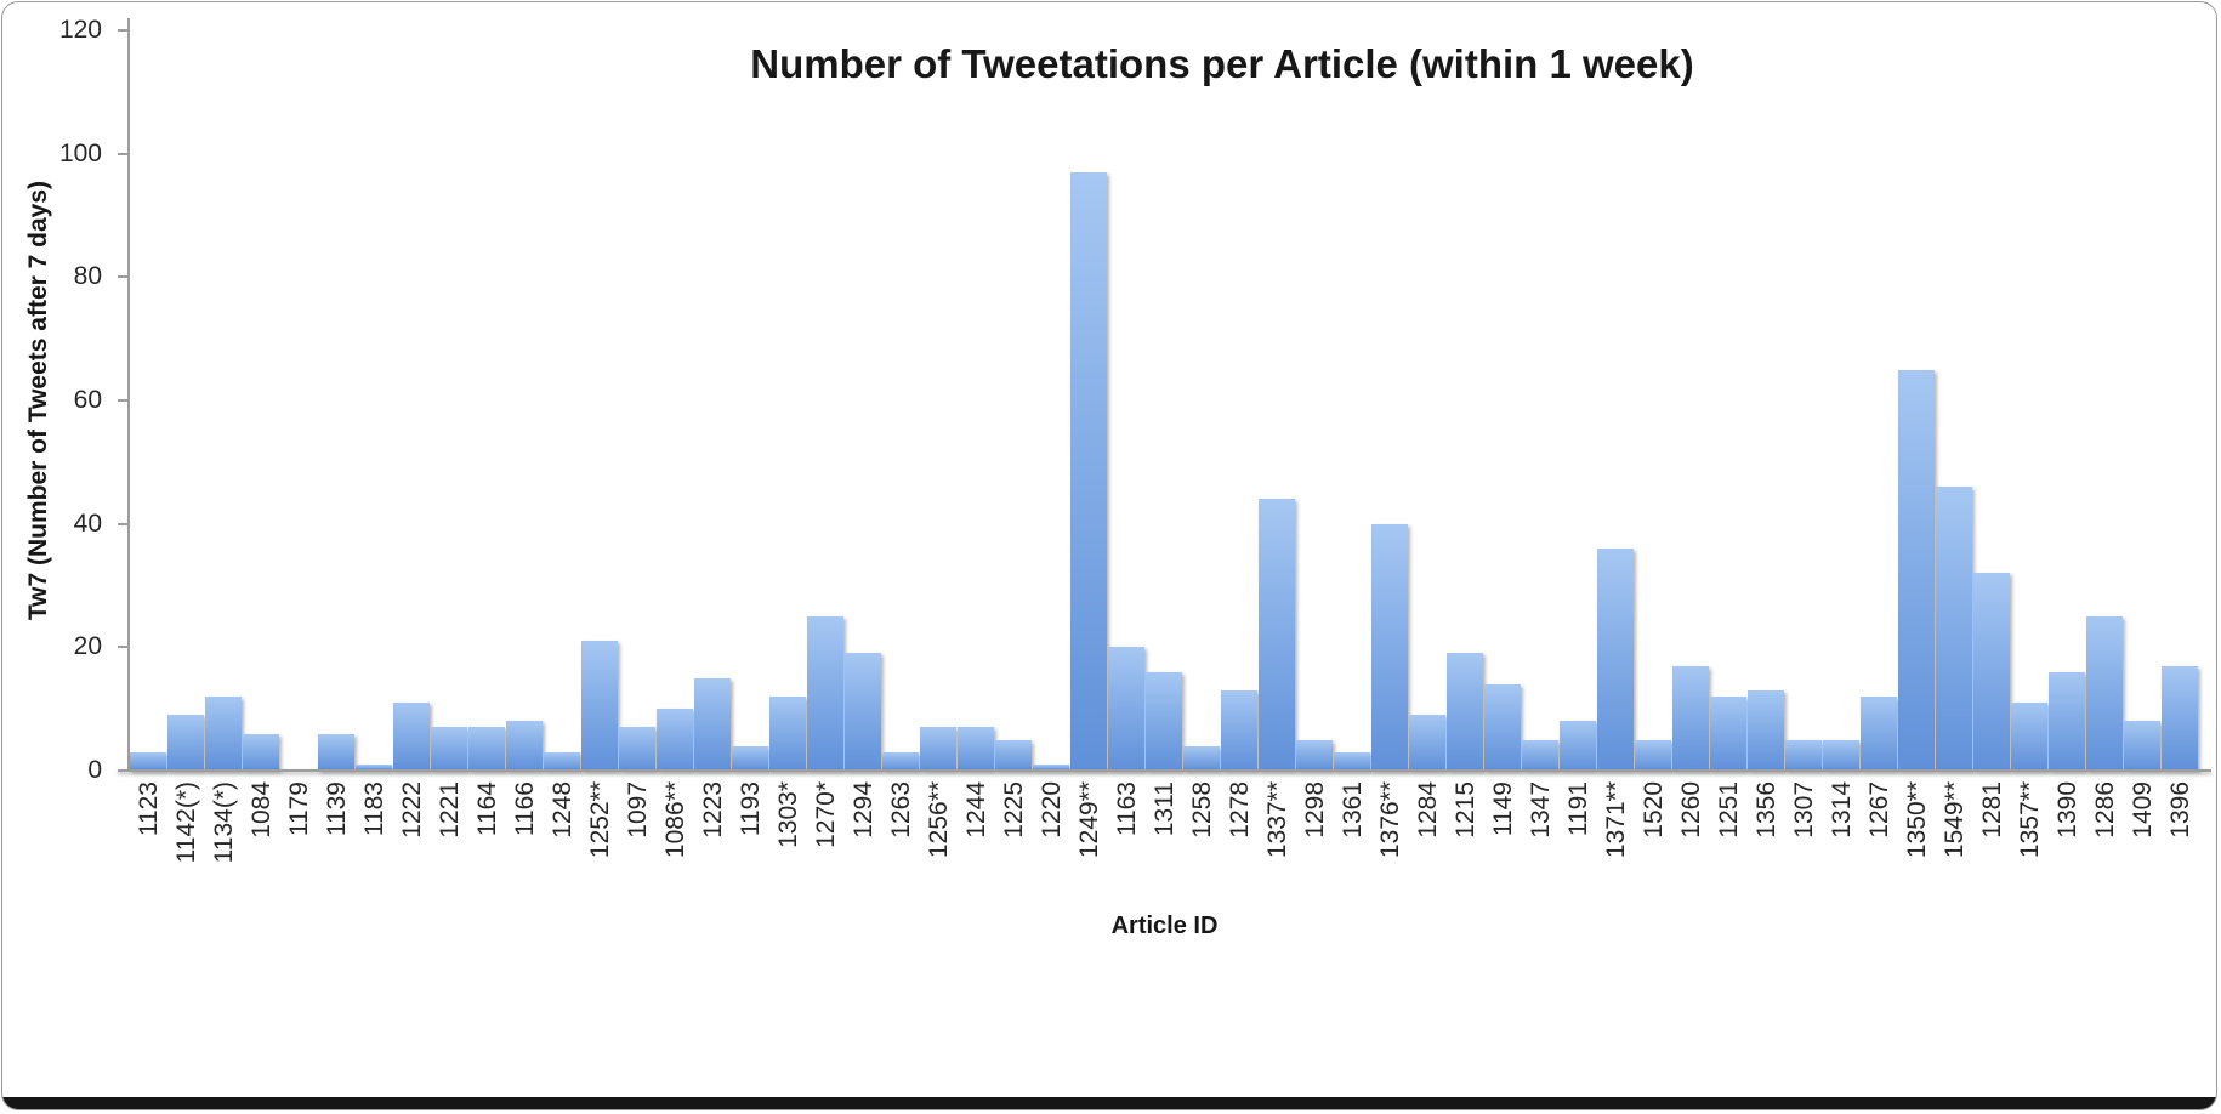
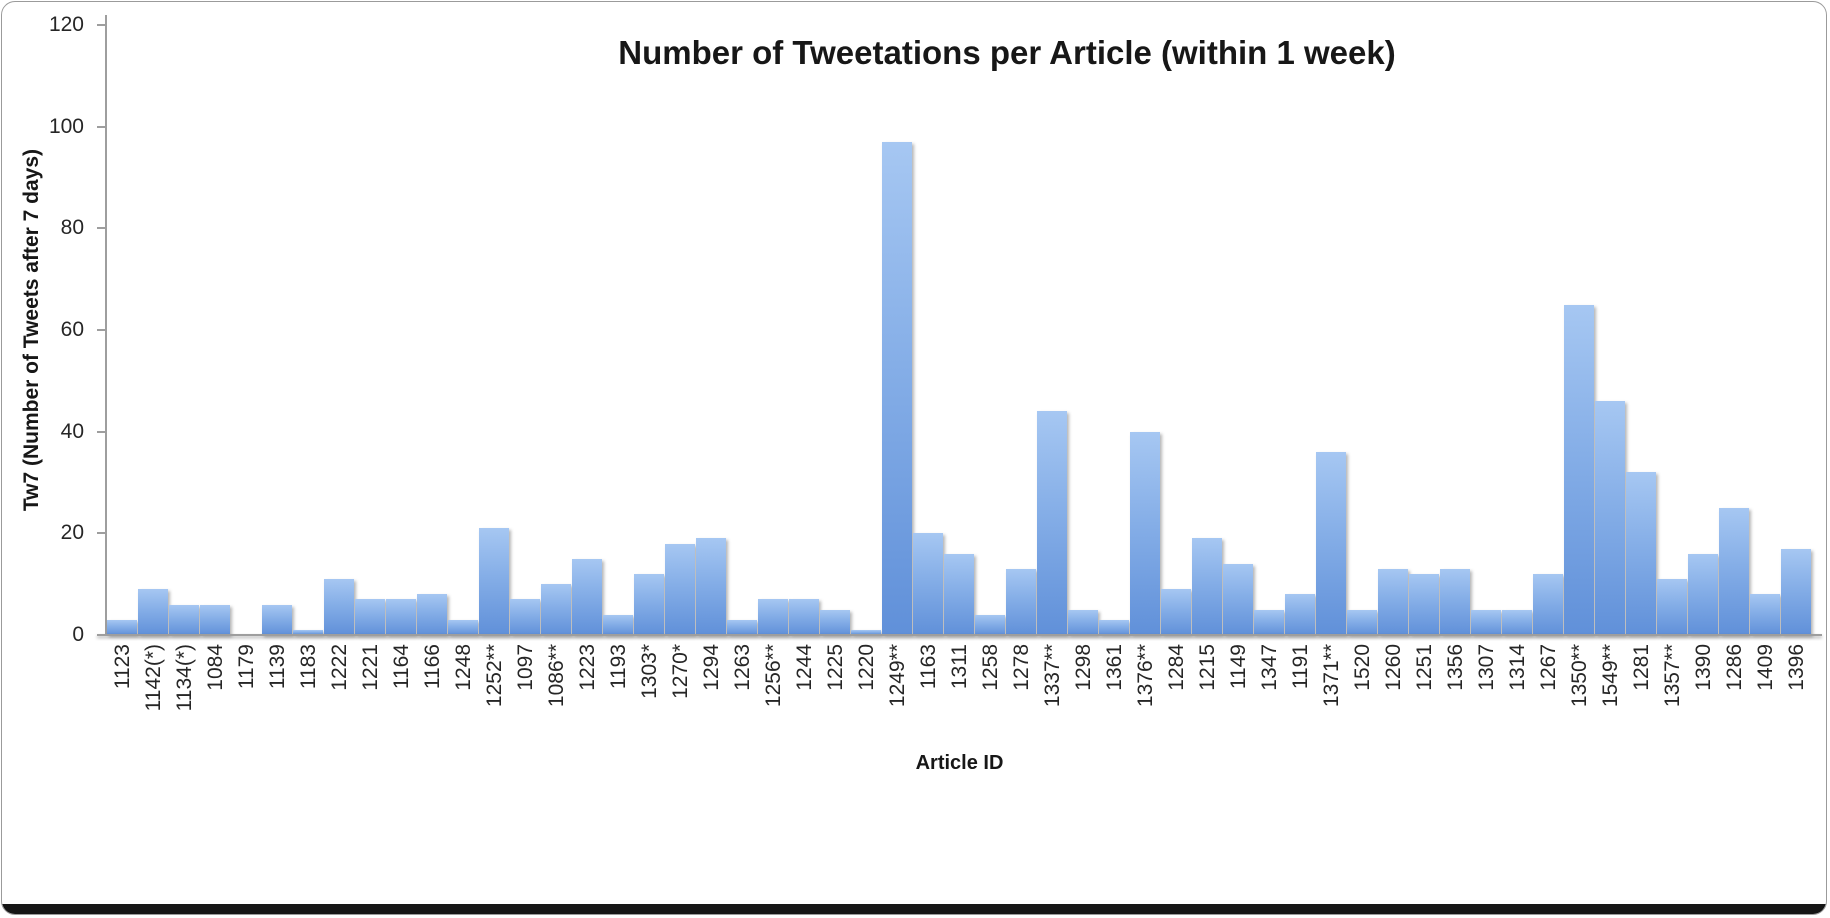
1134(*): 12 -> 6
1270*: 25 -> 18
1260: 17 -> 13
